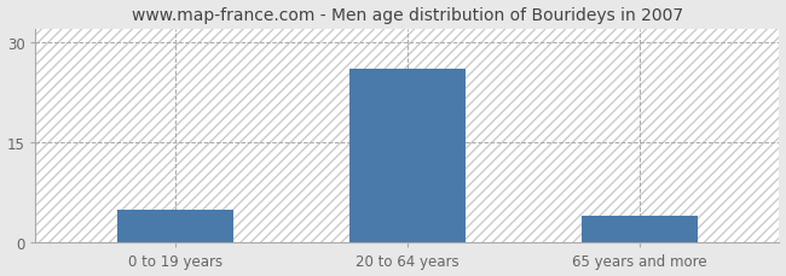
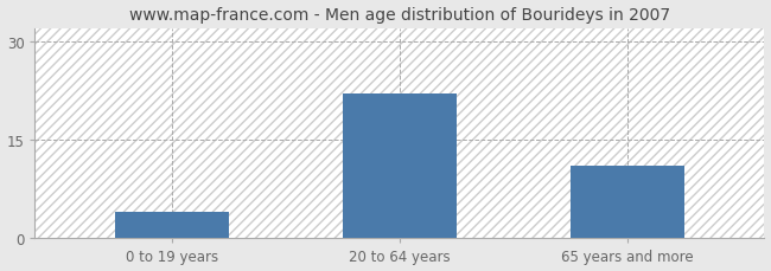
0 to 19 years: 5 -> 4
20 to 64 years: 26 -> 22
65 years and more: 4 -> 11
